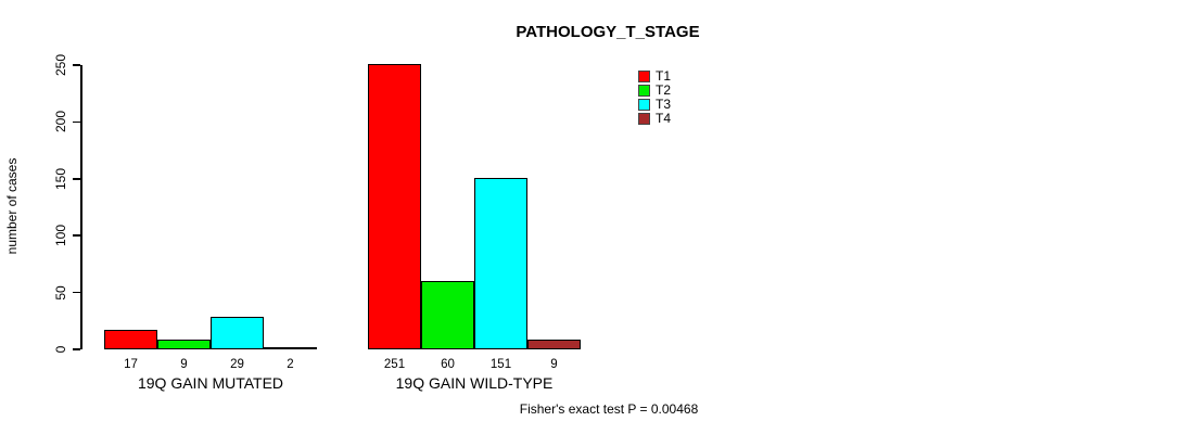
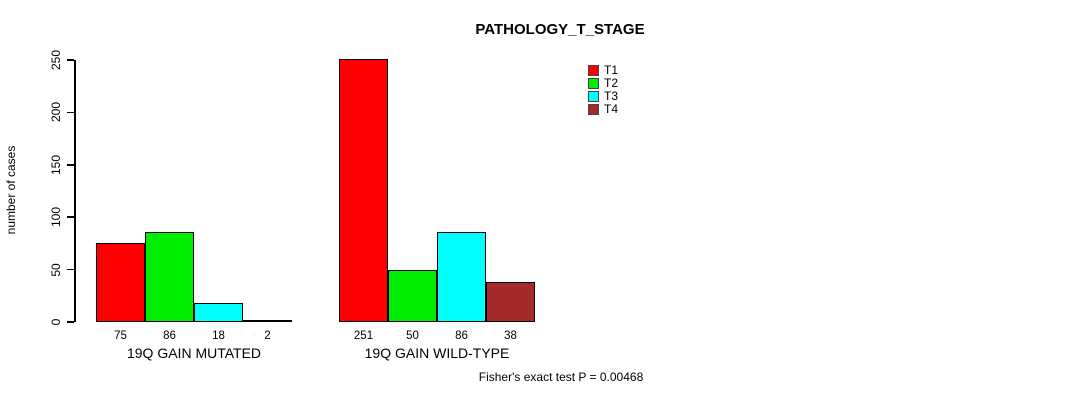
T1/19Q GAIN MUTATED: 17 -> 75
T2/19Q GAIN MUTATED: 9 -> 86
T3/19Q GAIN MUTATED: 29 -> 18
T2/19Q GAIN WILD-TYPE: 60 -> 50
T3/19Q GAIN WILD-TYPE: 151 -> 86
T4/19Q GAIN WILD-TYPE: 9 -> 38
